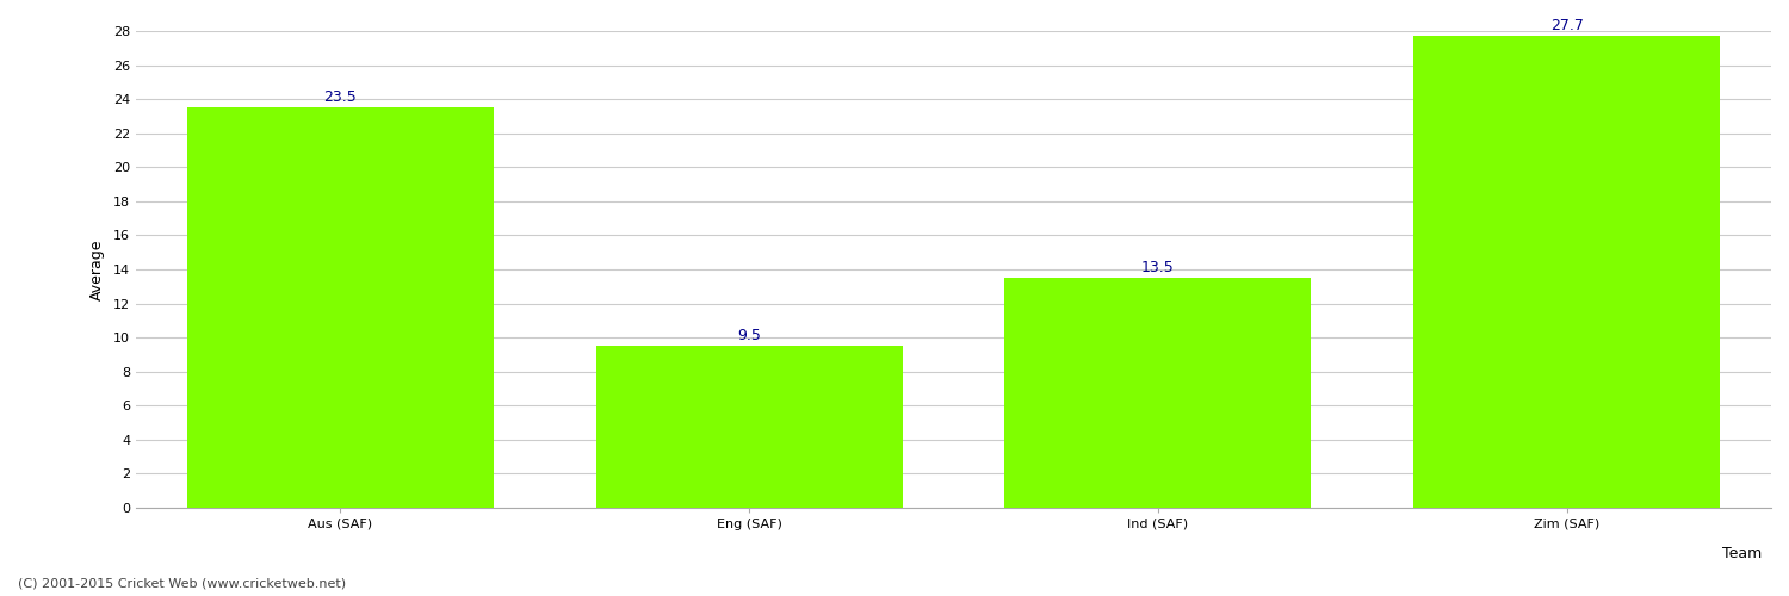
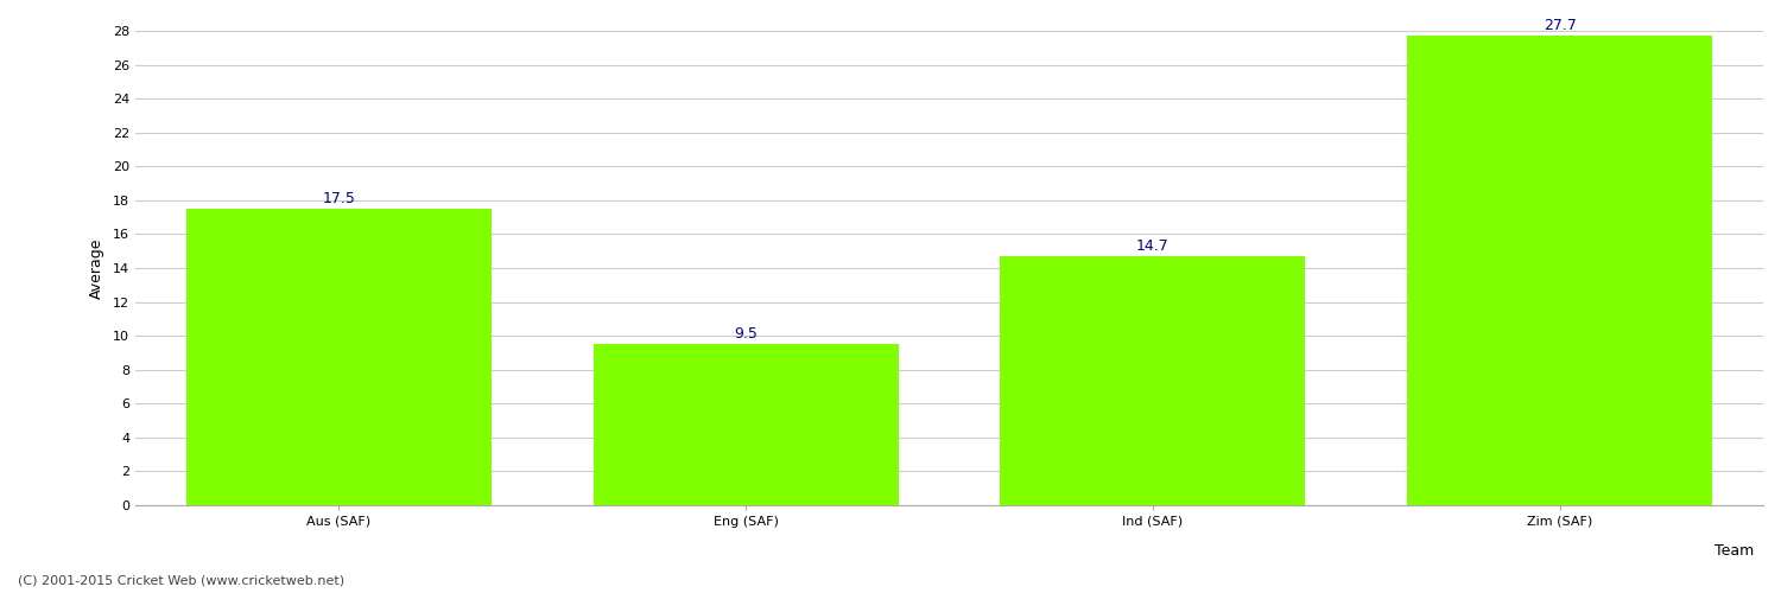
Aus (SAF): 23.5 -> 17.5
Ind (SAF): 13.5 -> 14.7
